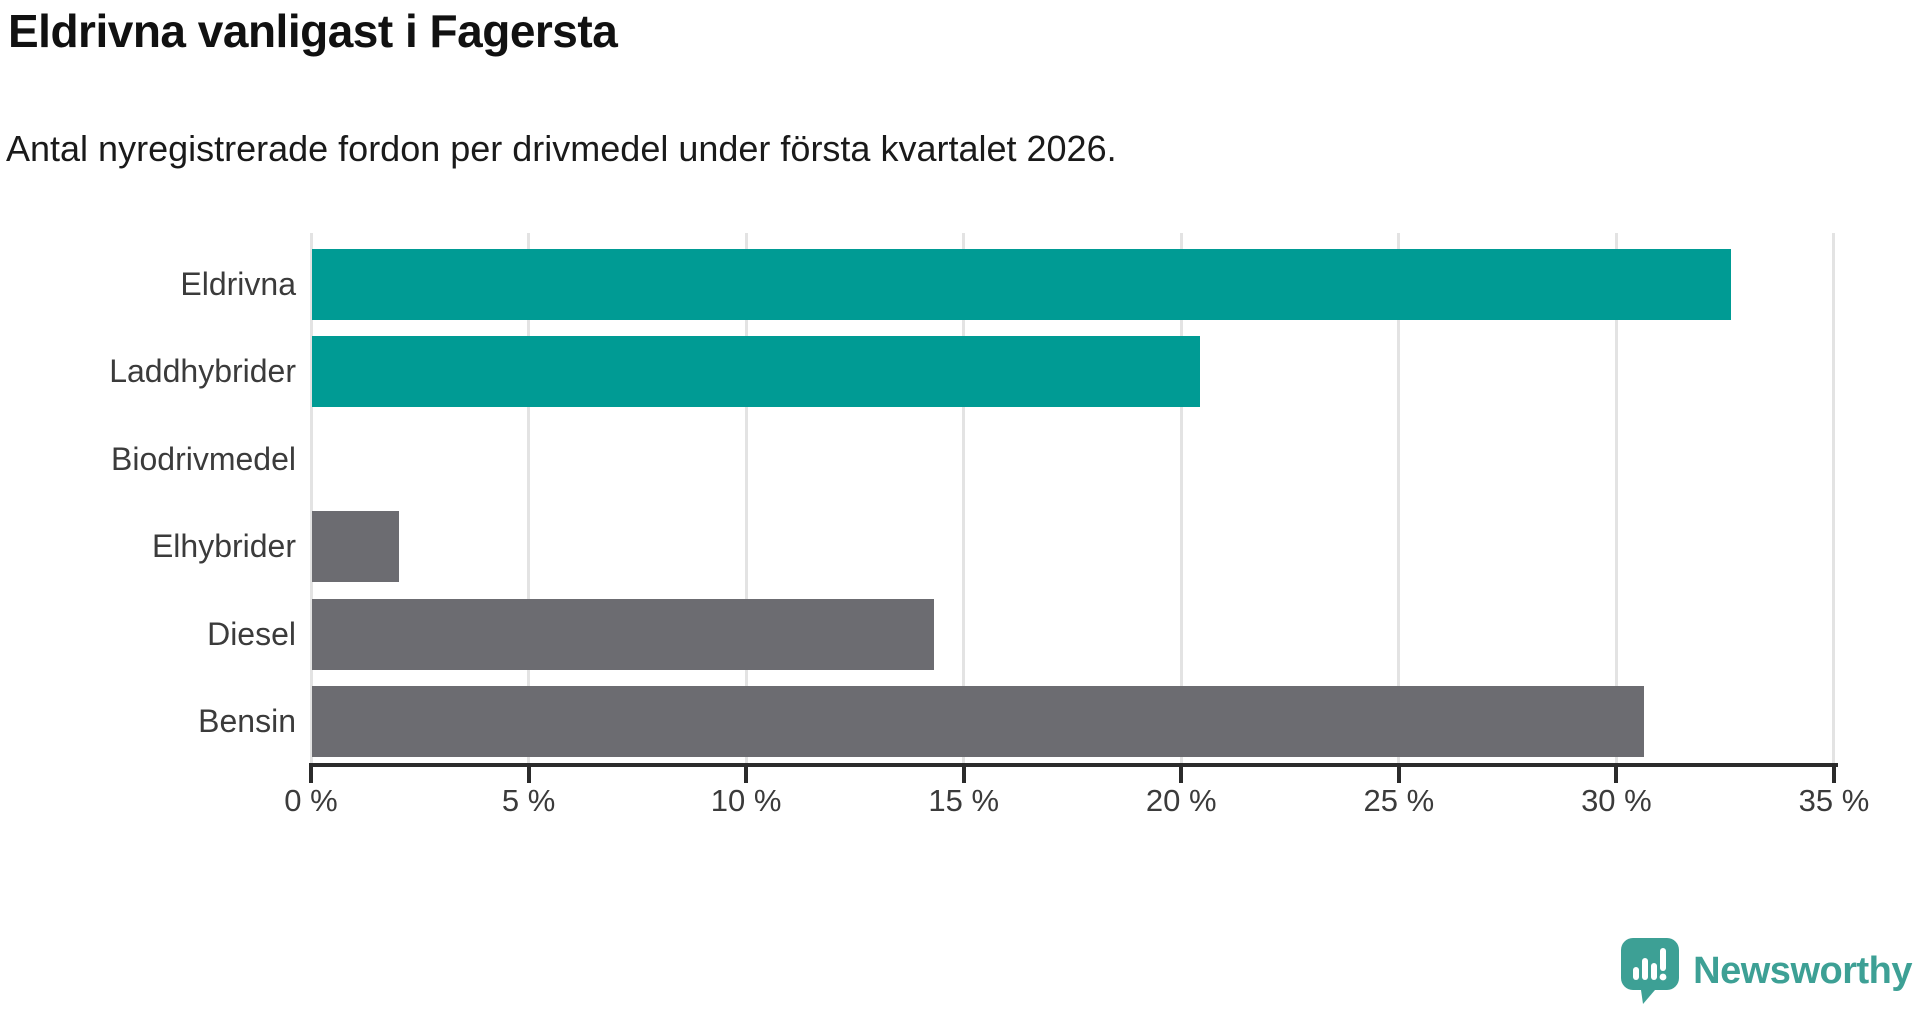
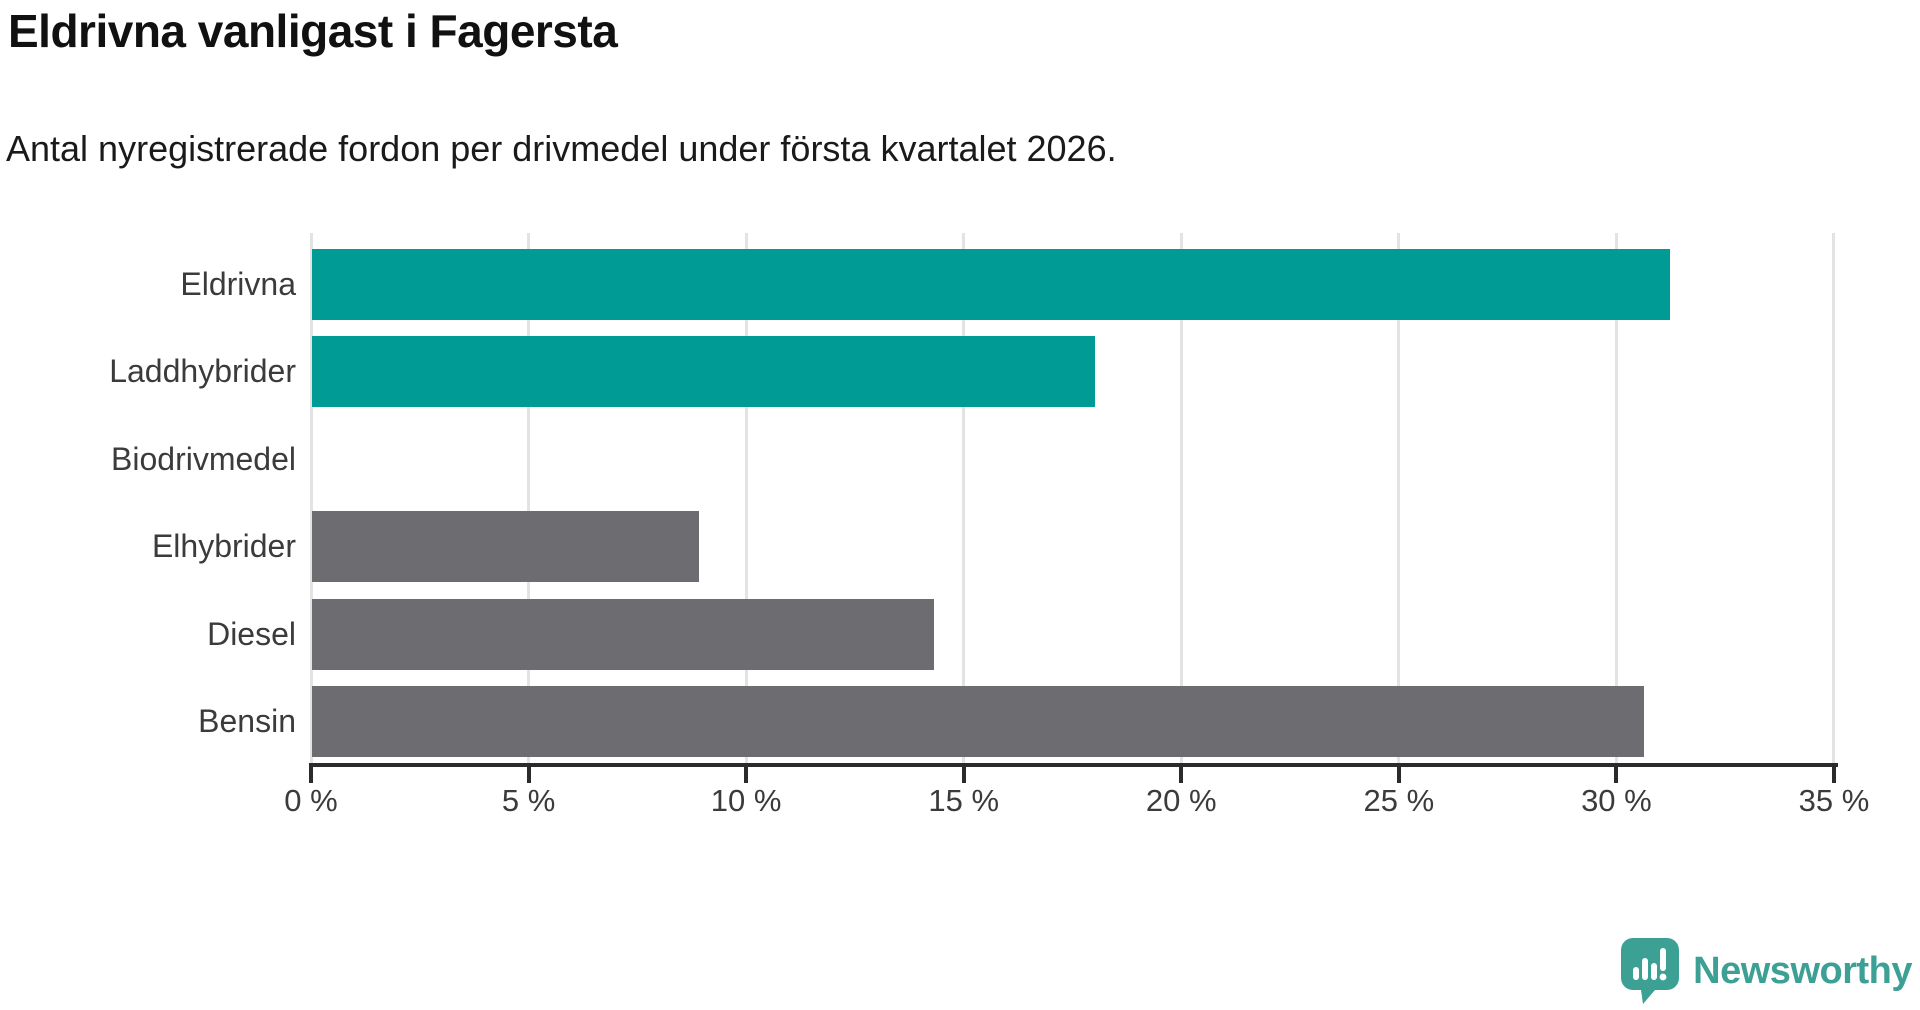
Eldrivna: 32.6% -> 31.2%
Laddhybrider: 20.4% -> 18.0%
Elhybrider: 2.0% -> 8.9%
